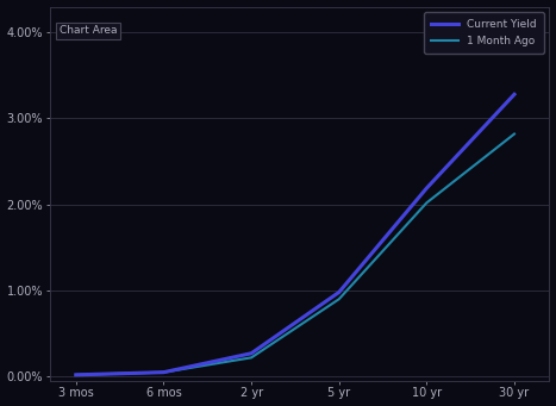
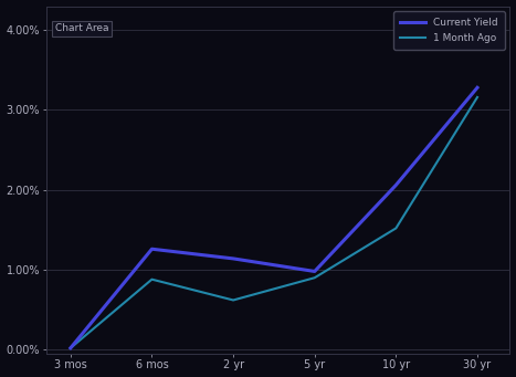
Current Yield/6 mos: 0.05% -> 1.26%
1 Month Ago/6 mos: 0.05% -> 0.88%
Current Yield/2 yr: 0.27% -> 1.14%
1 Month Ago/2 yr: 0.22% -> 0.62%
Current Yield/10 yr: 2.19% -> 2.06%
1 Month Ago/10 yr: 2.02% -> 1.52%
1 Month Ago/30 yr: 2.82% -> 3.16%
